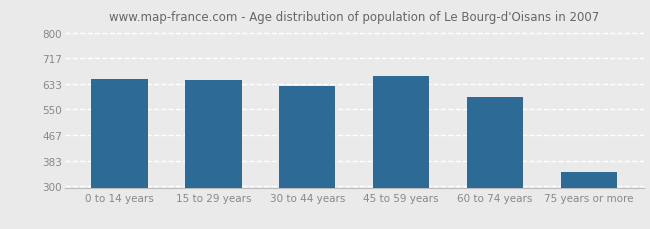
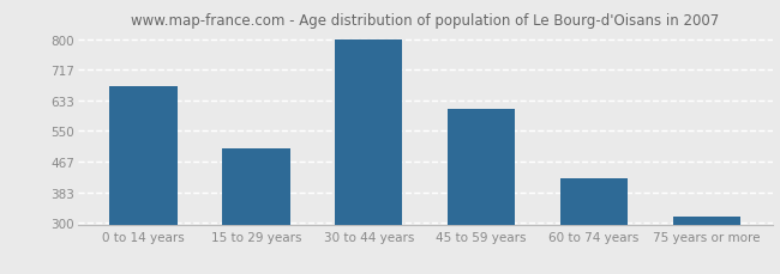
0 to 14 years: 650 -> 672
15 to 29 years: 645 -> 502
30 to 44 years: 625 -> 800
45 to 59 years: 660 -> 610
60 to 74 years: 590 -> 420
75 years or more: 345 -> 315
